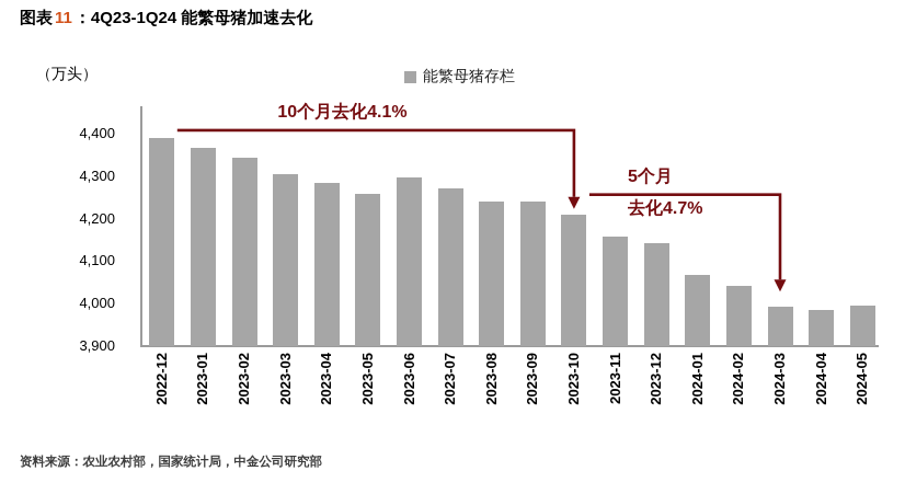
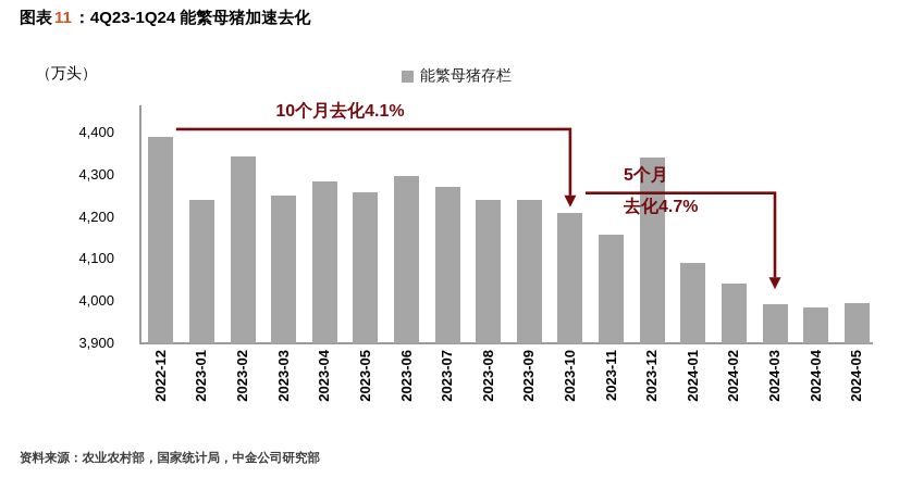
2023-01: 4370 -> 4240
2023-03: 4300 -> 4250
2023-12: 4140 -> 4340
2024-01: 4070 -> 4090
